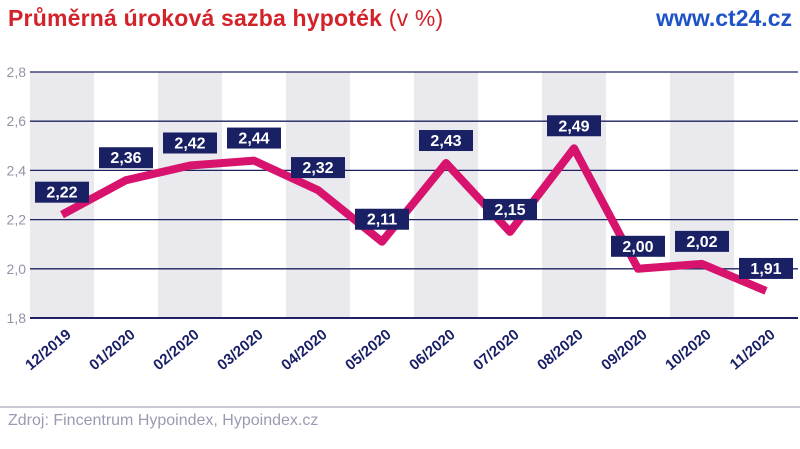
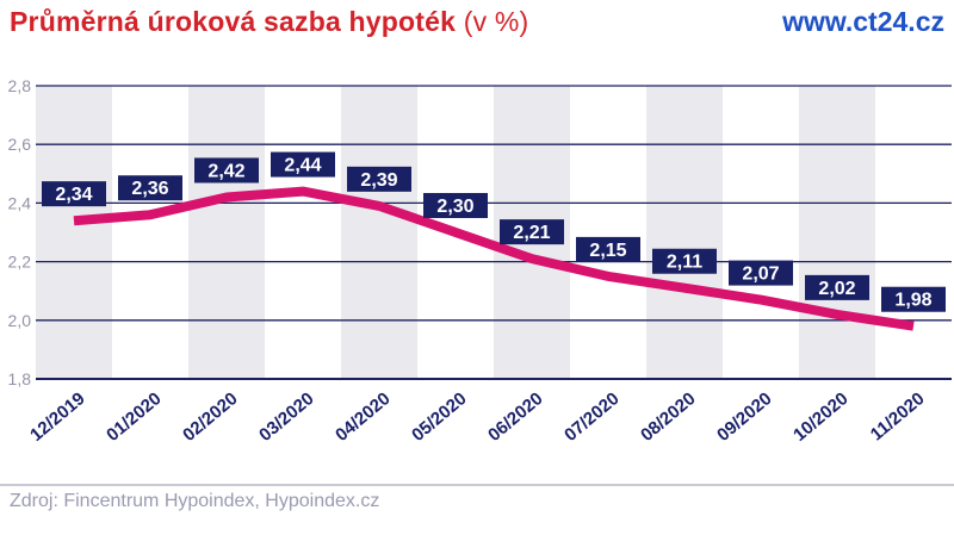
12/2019: 2,22 -> 2,34
04/2020: 2,32 -> 2,39
05/2020: 2,11 -> 2,30
06/2020: 2,43 -> 2,21
08/2020: 2,49 -> 2,11
09/2020: 2,00 -> 2,07
11/2020: 1,91 -> 1,98
